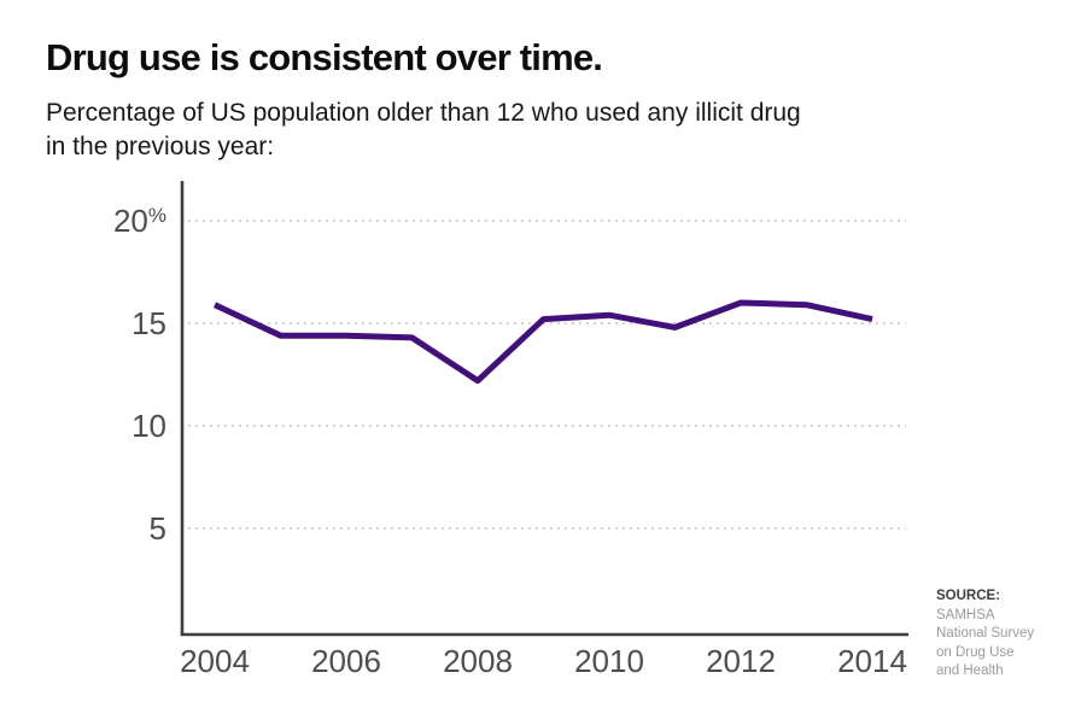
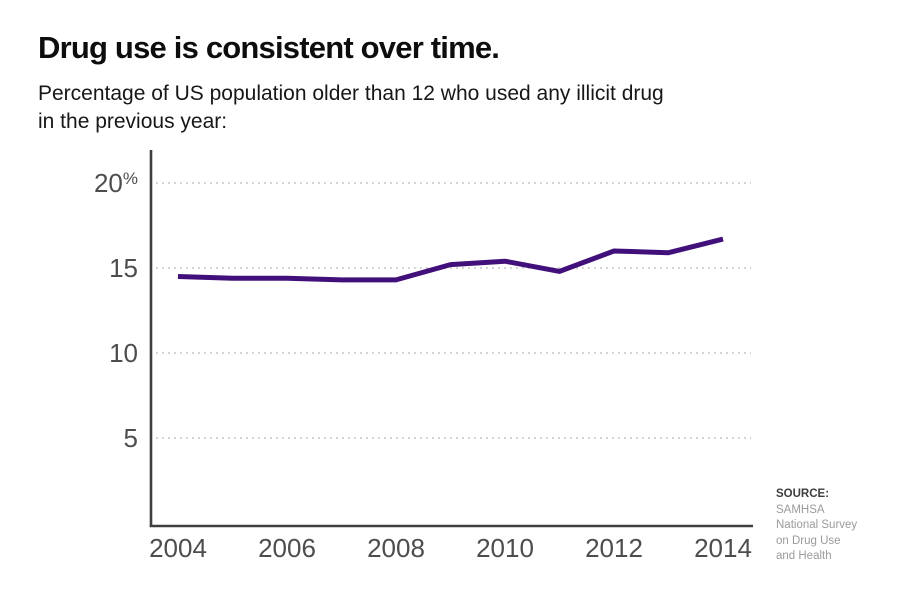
2004: 15.9 -> 14.5
2008: 12.2 -> 14.3
2014: 15.2 -> 16.7
